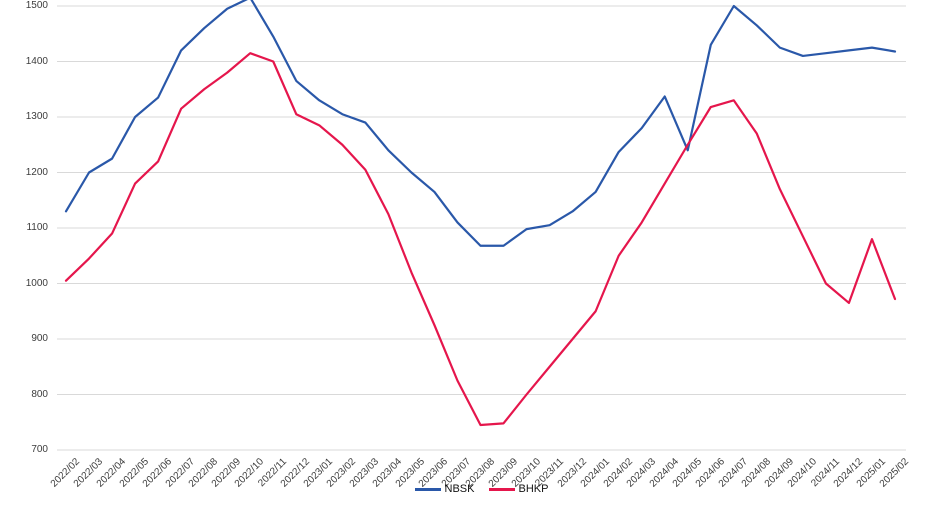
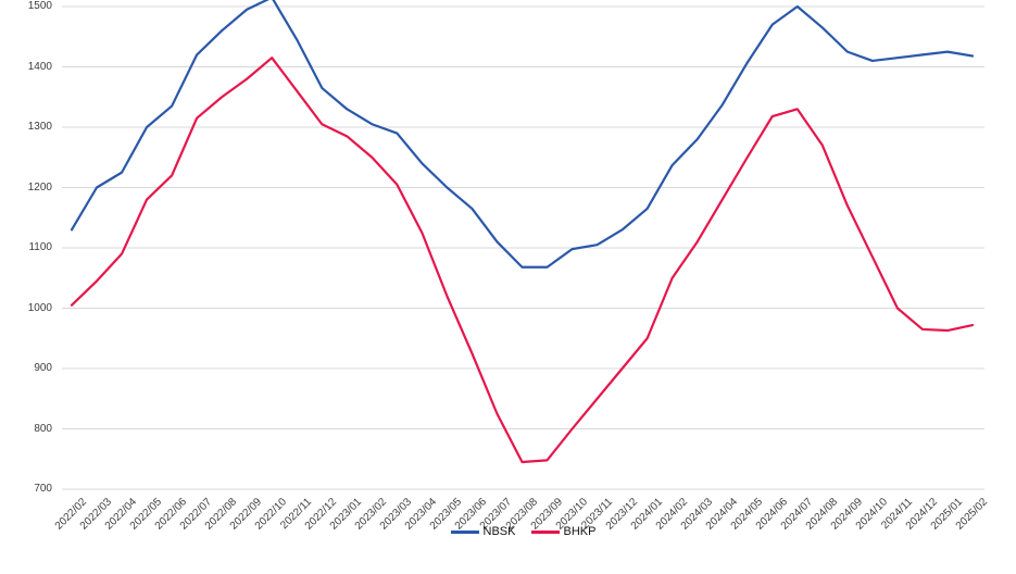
BHKP/2022/11: 1400 -> 1360
NBSK/2024/05: 1240 -> 1410
NBSK/2024/06: 1430 -> 1470
BHKP/2025/01: 1080 -> 960
